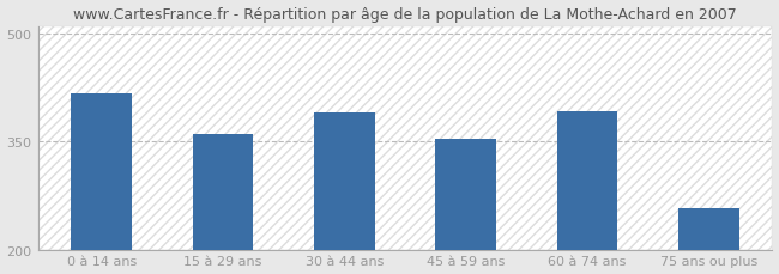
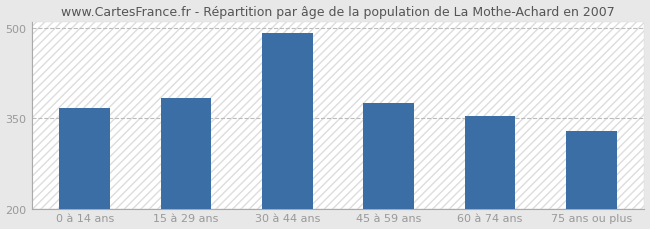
0 à 14 ans: 416 -> 367
15 à 29 ans: 360 -> 383
30 à 44 ans: 390 -> 491
45 à 59 ans: 354 -> 375
60 à 74 ans: 392 -> 353
75 ans ou plus: 258 -> 328
